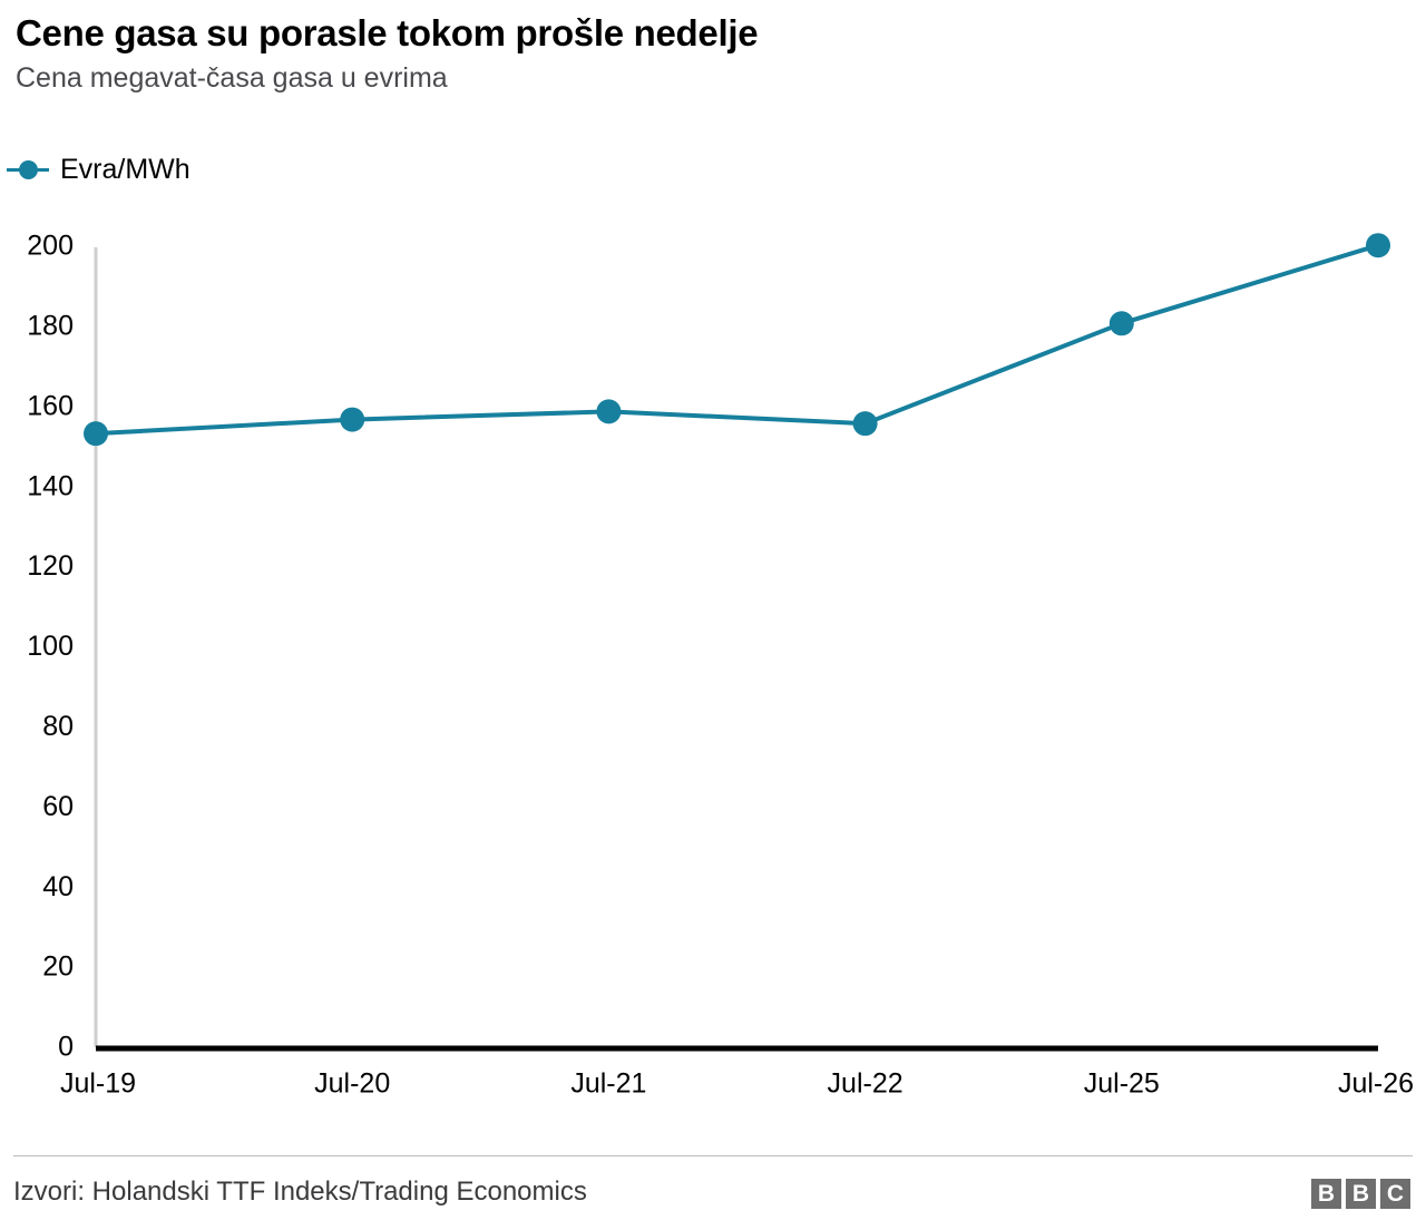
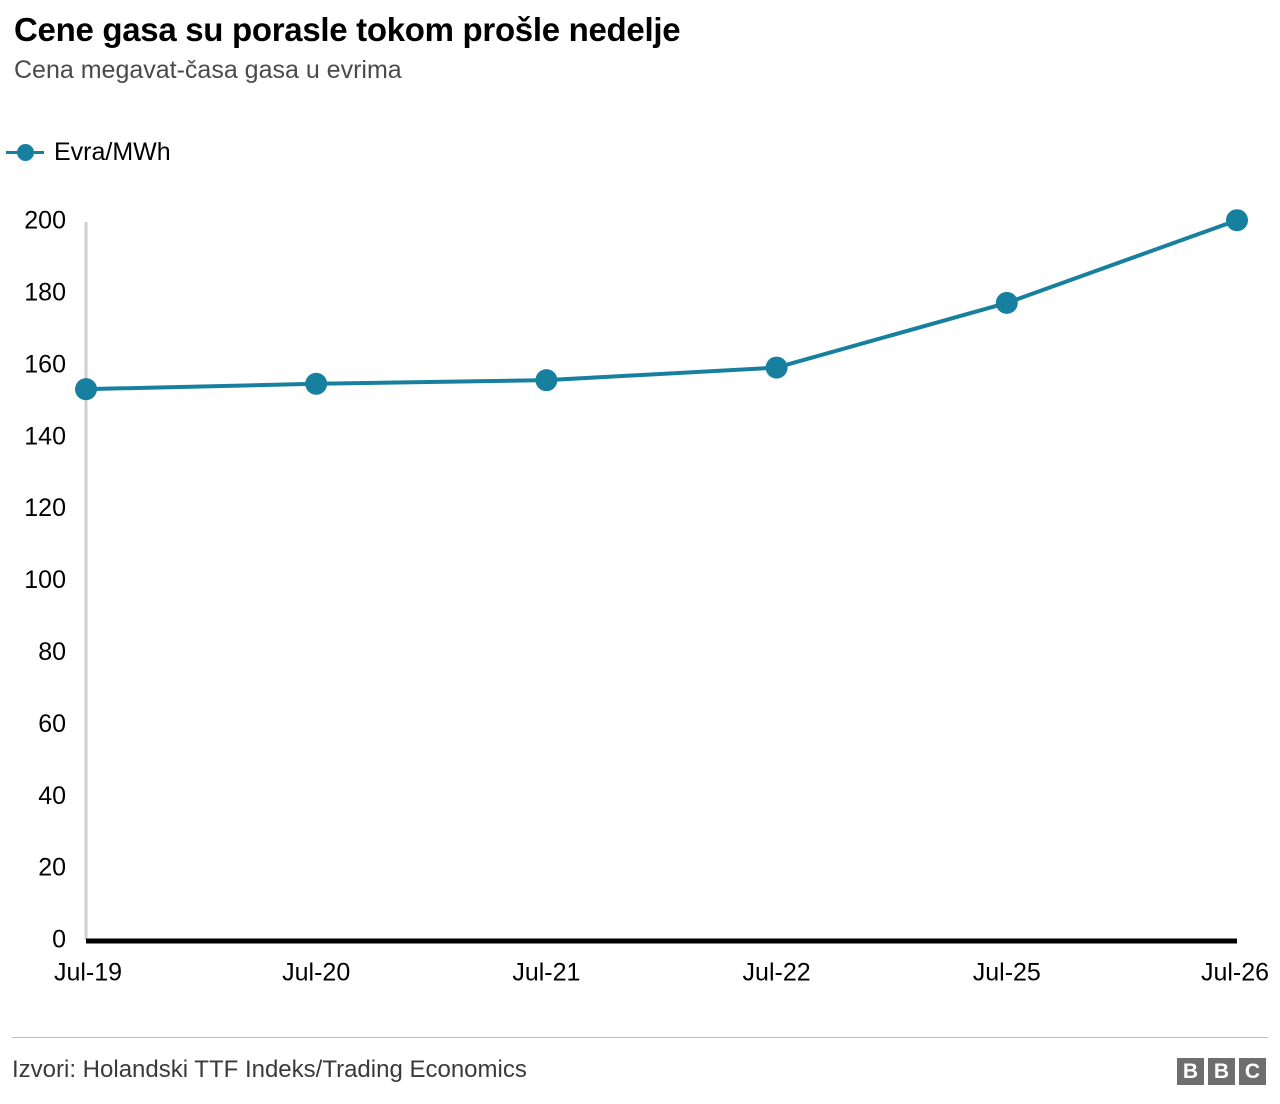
Jul-20: 157 -> 155
Jul-21: 159 -> 156
Jul-22: 156 -> 160
Jul-25: 181 -> 178
